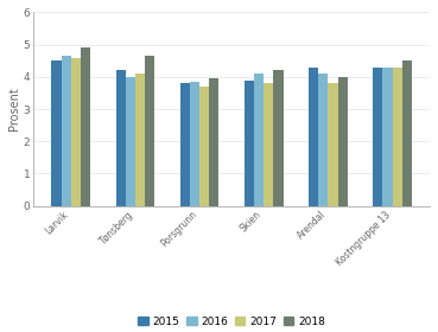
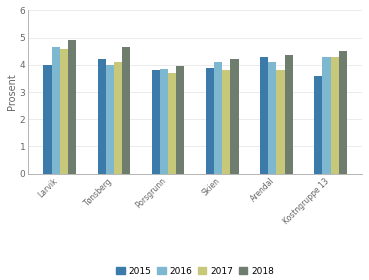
2015/Larvik: 4.5 -> 4.0
2018/Arendal: 4.00 -> 4.35
2015/Kostngruppe 13: 4.3 -> 3.6
